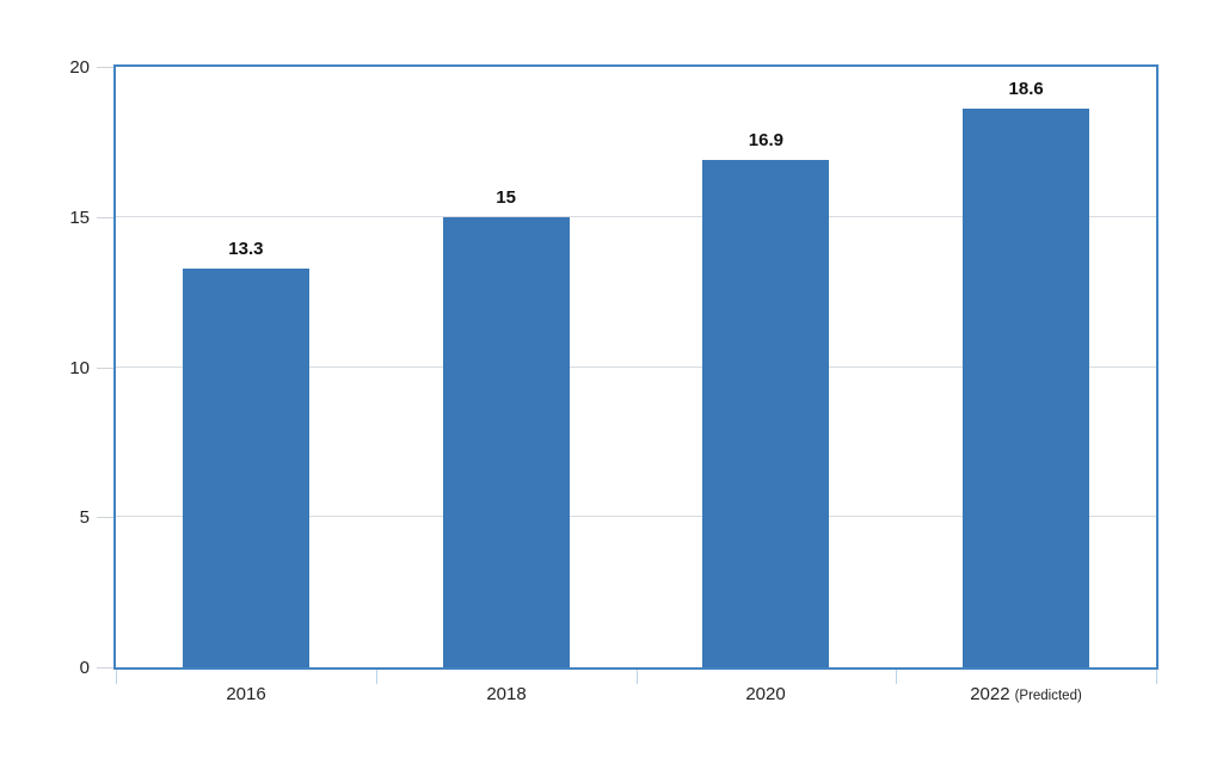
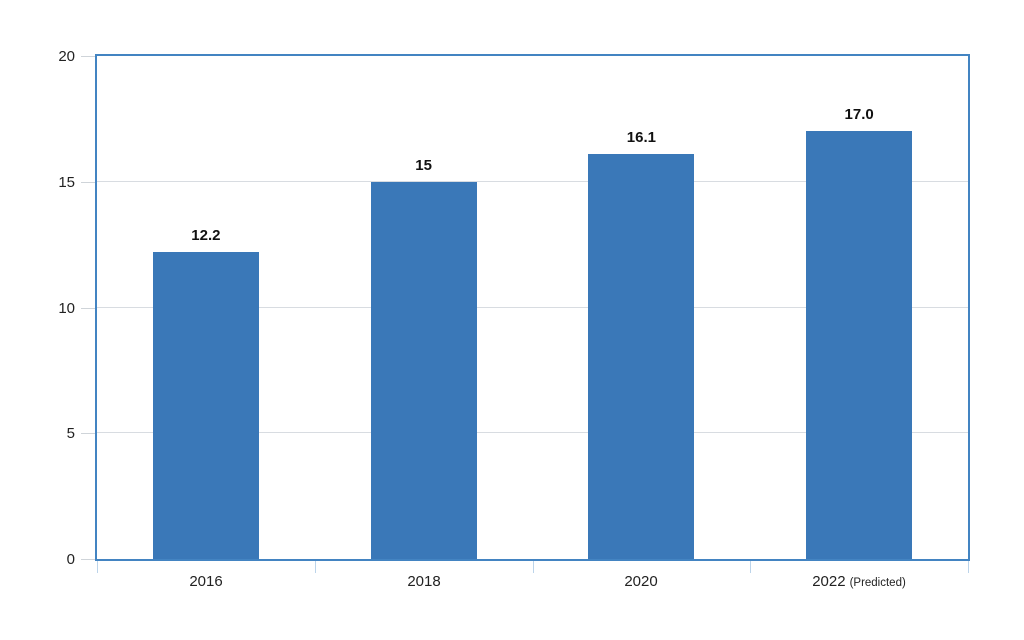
2016: 13.3 -> 12.2
2020: 16.9 -> 16.1
2022: 18.6 -> 17.0
